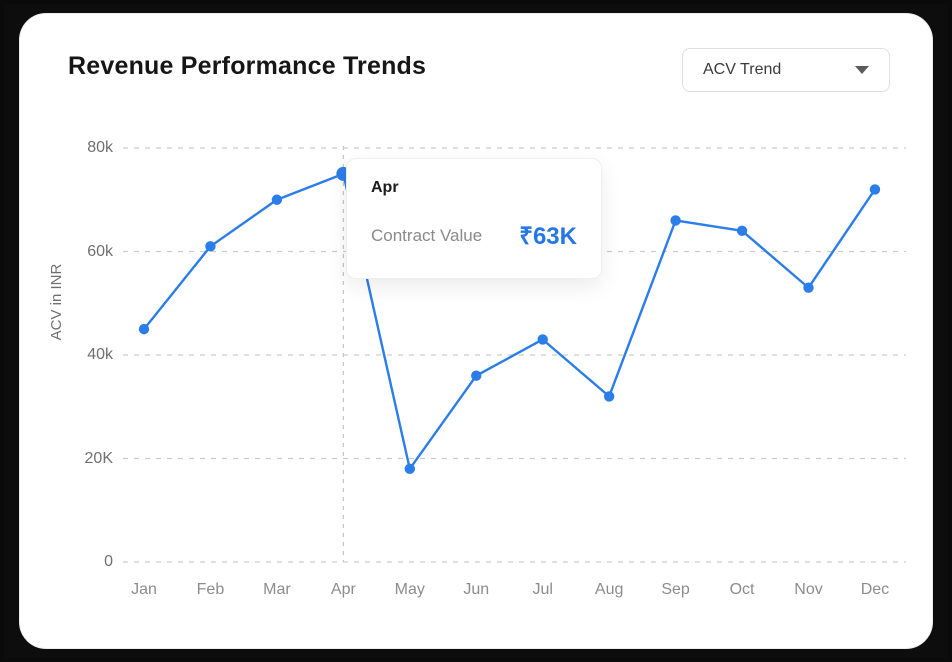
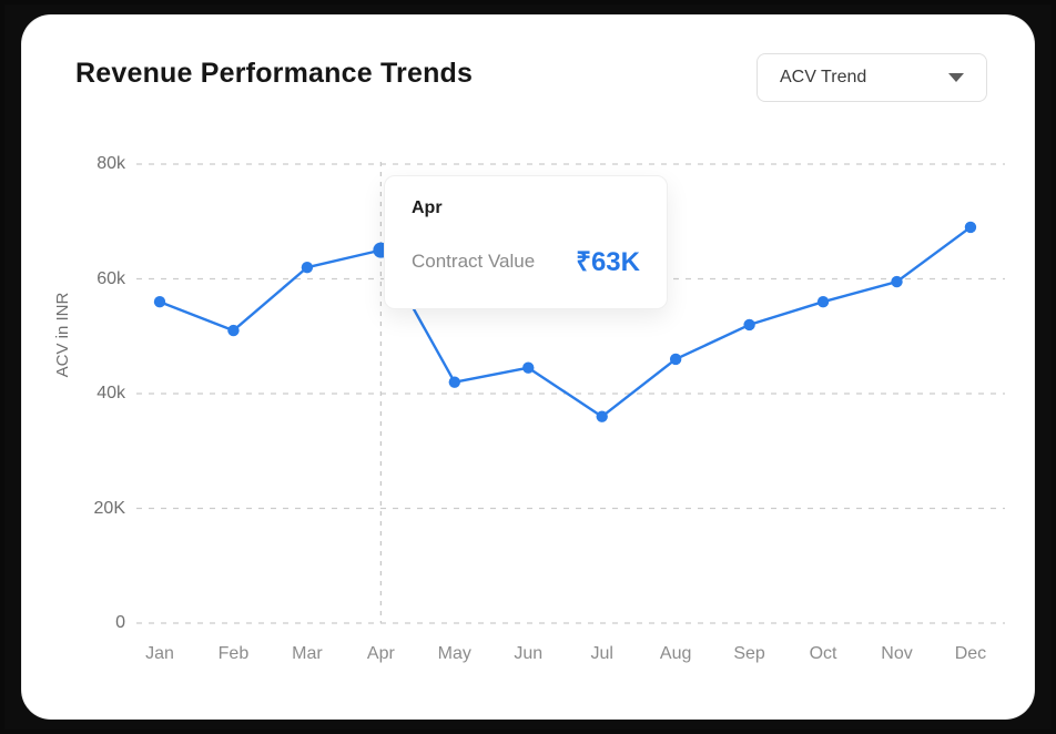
Jan: 45k -> 56k
Feb: 61k -> 51k
Mar: 70k -> 62k
Apr: 75k -> 65k
May: 18k -> 42k
Jun: 36k -> 44k
Jul: 43k -> 36k
Aug: 32k -> 46k
Sep: 66k -> 52k
Oct: 64k -> 56k
Nov: 53k -> 60k
Dec: 72k -> 69k
